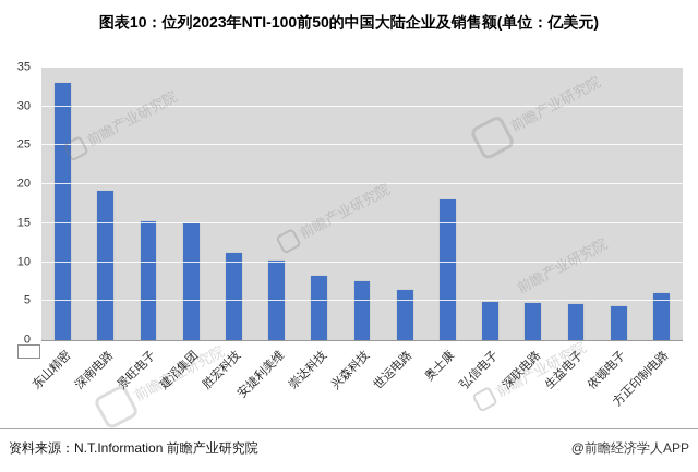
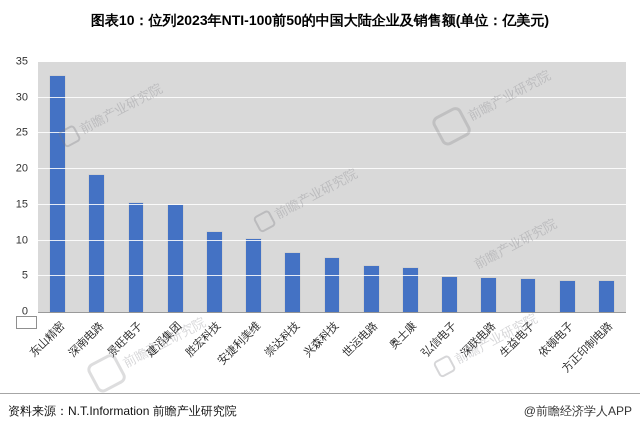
奥士康: 18 -> 6
方正印制电路: 6 -> 4
